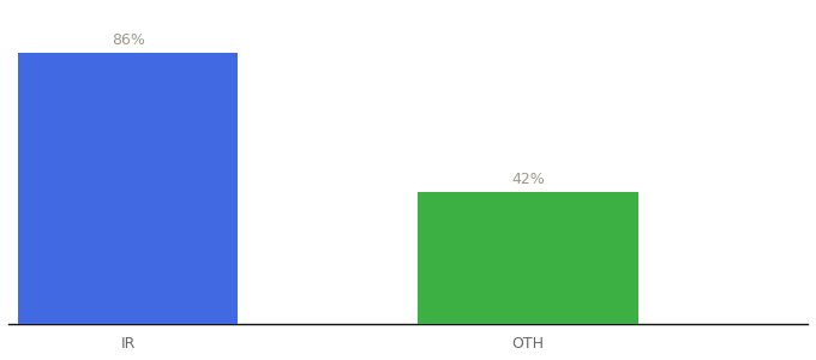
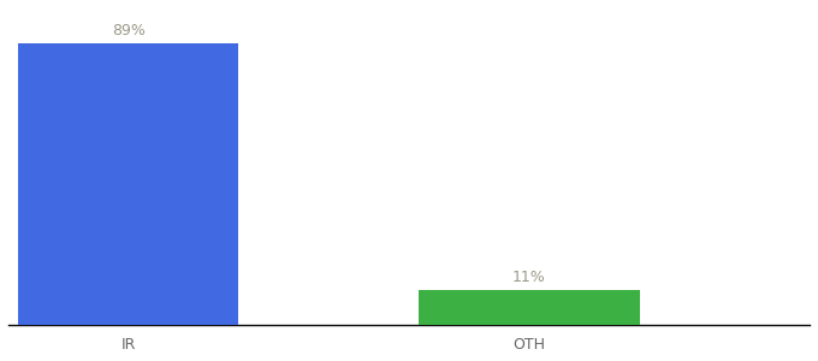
IR: 86% -> 89%
OTH: 42% -> 11%
